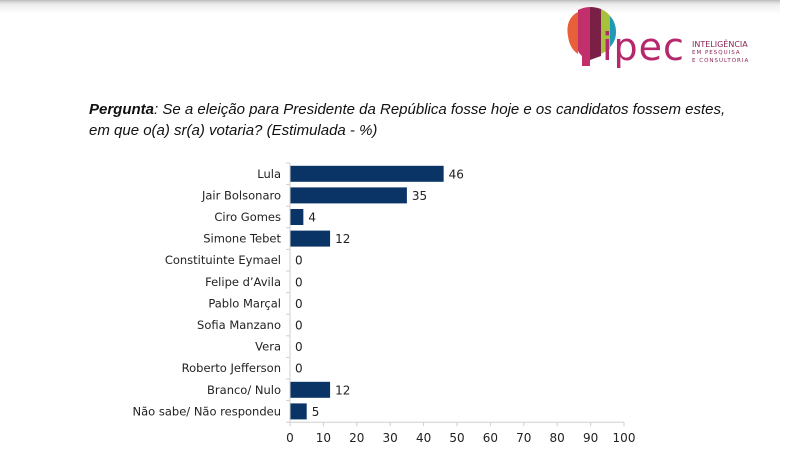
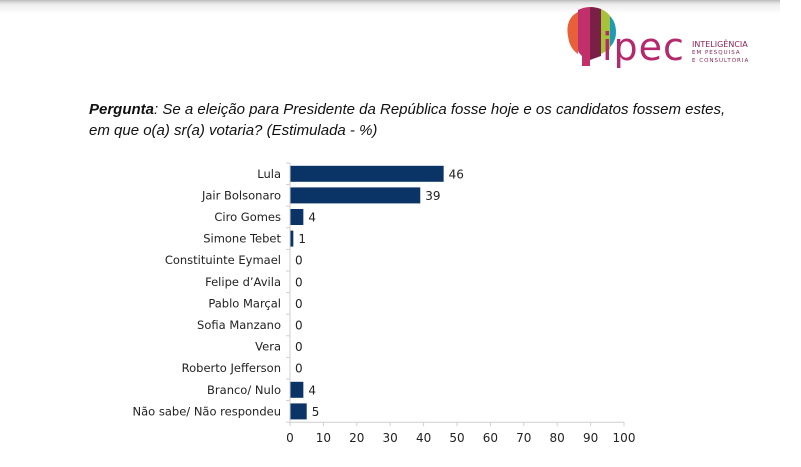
Jair Bolsonaro: 35 -> 39
Simone Tebet: 12 -> 1
Branco/ Nulo: 12 -> 4
